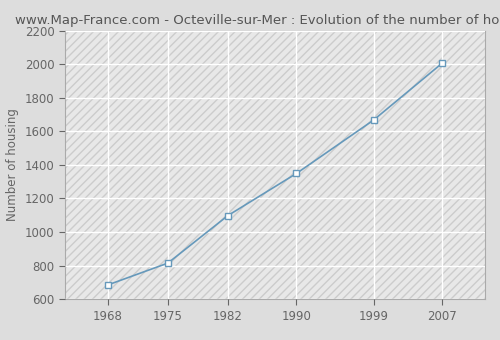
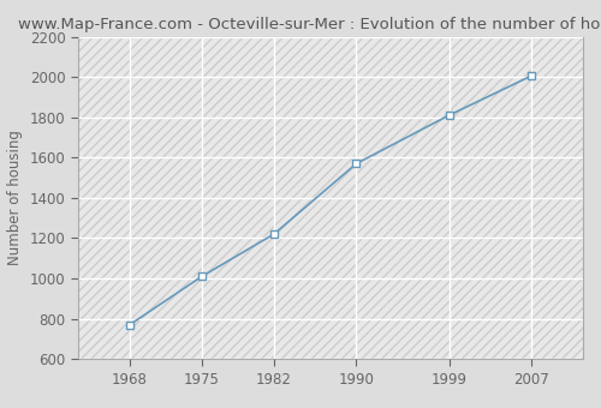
1968: 680 -> 770
1975: 820 -> 1010
1982: 1100 -> 1220
1990: 1350 -> 1570
1999: 1670 -> 1810
